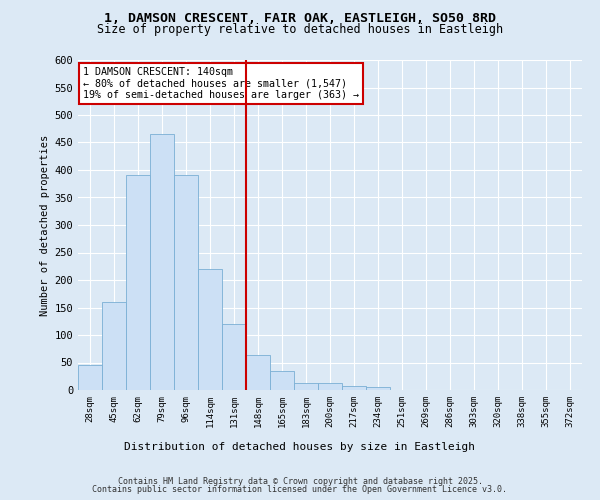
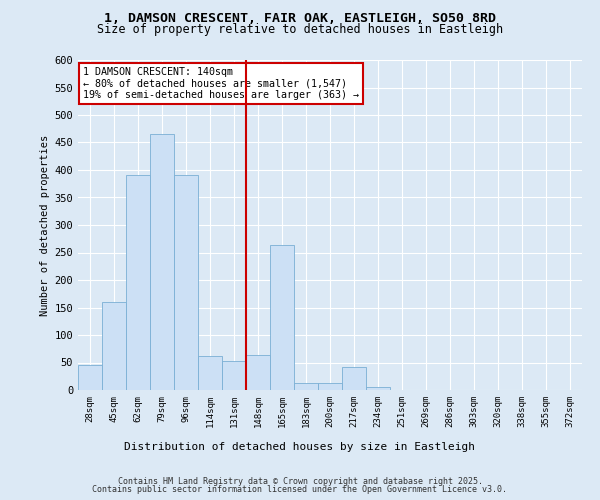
114sqm: 220 -> 62
131sqm: 120 -> 52
165sqm: 35 -> 264
217sqm: 7 -> 42
